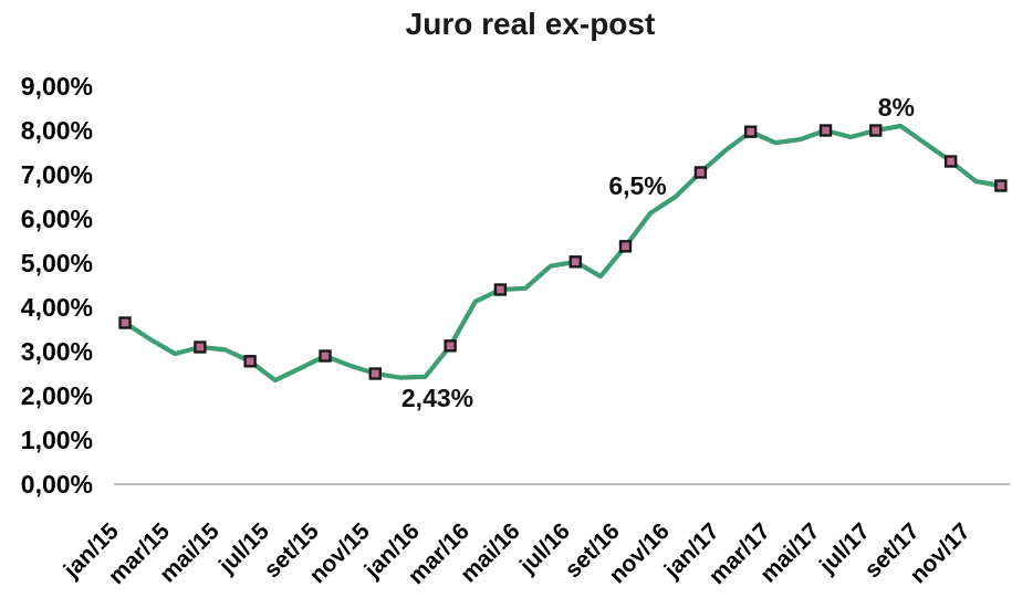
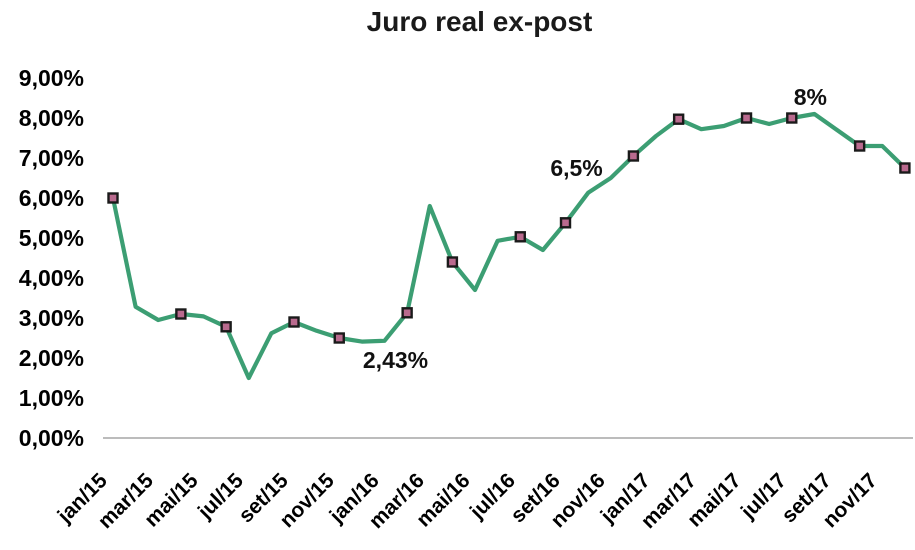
jan/15: 3,6% -> 6,0%
jul/15: 2,4% -> 1,5%
mar/16: 4,1% -> 5,8%
mai/16: 4,4% -> 3,7%
nov/17: 6,8% -> 7,3%
